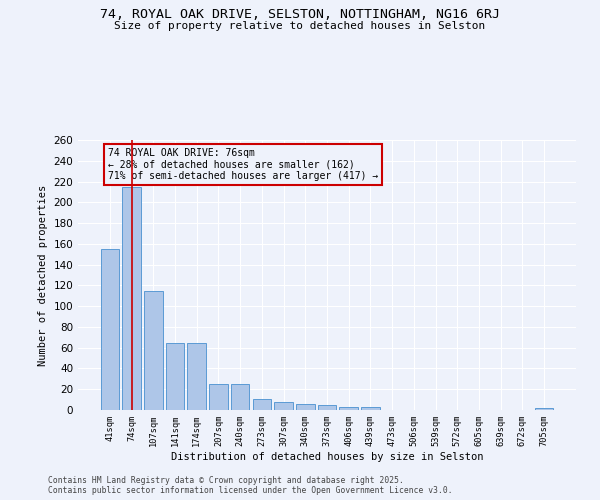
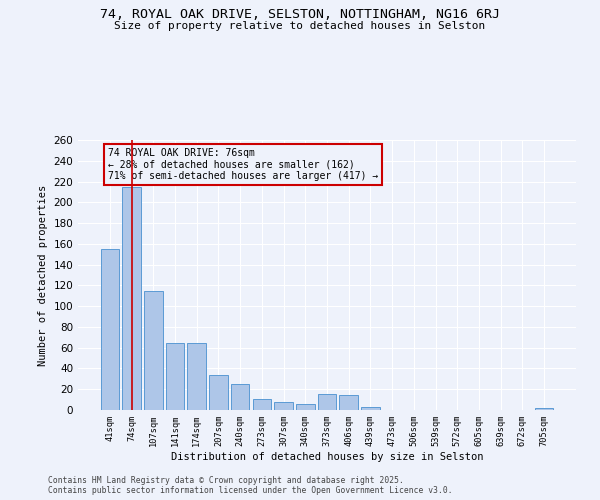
207sqm: 25 -> 34
373sqm: 5 -> 15
406sqm: 3 -> 14
